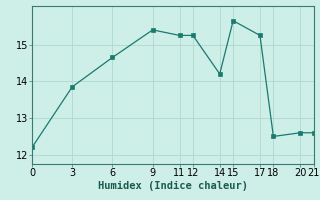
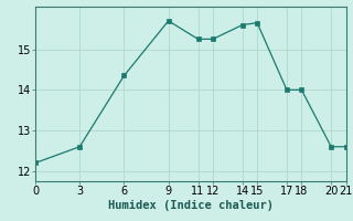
3: 13.85 -> 12.60
6: 14.65 -> 14.35
9: 15.40 -> 15.70
14: 14.20 -> 15.60
17: 15.25 -> 14.00
18: 12.50 -> 14.00
